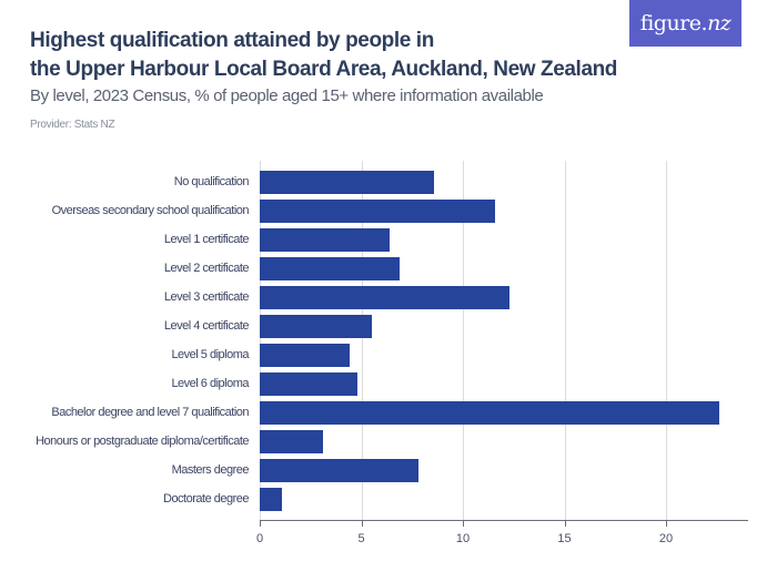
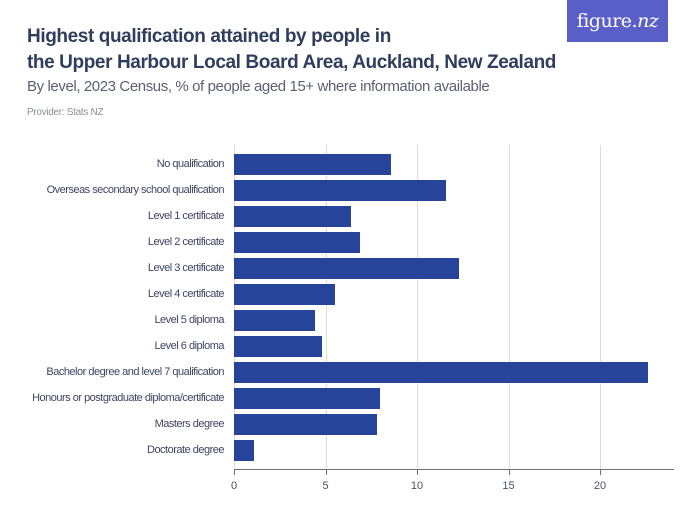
Honours or postgraduate diploma/certificate: 3.1 -> 8.0
